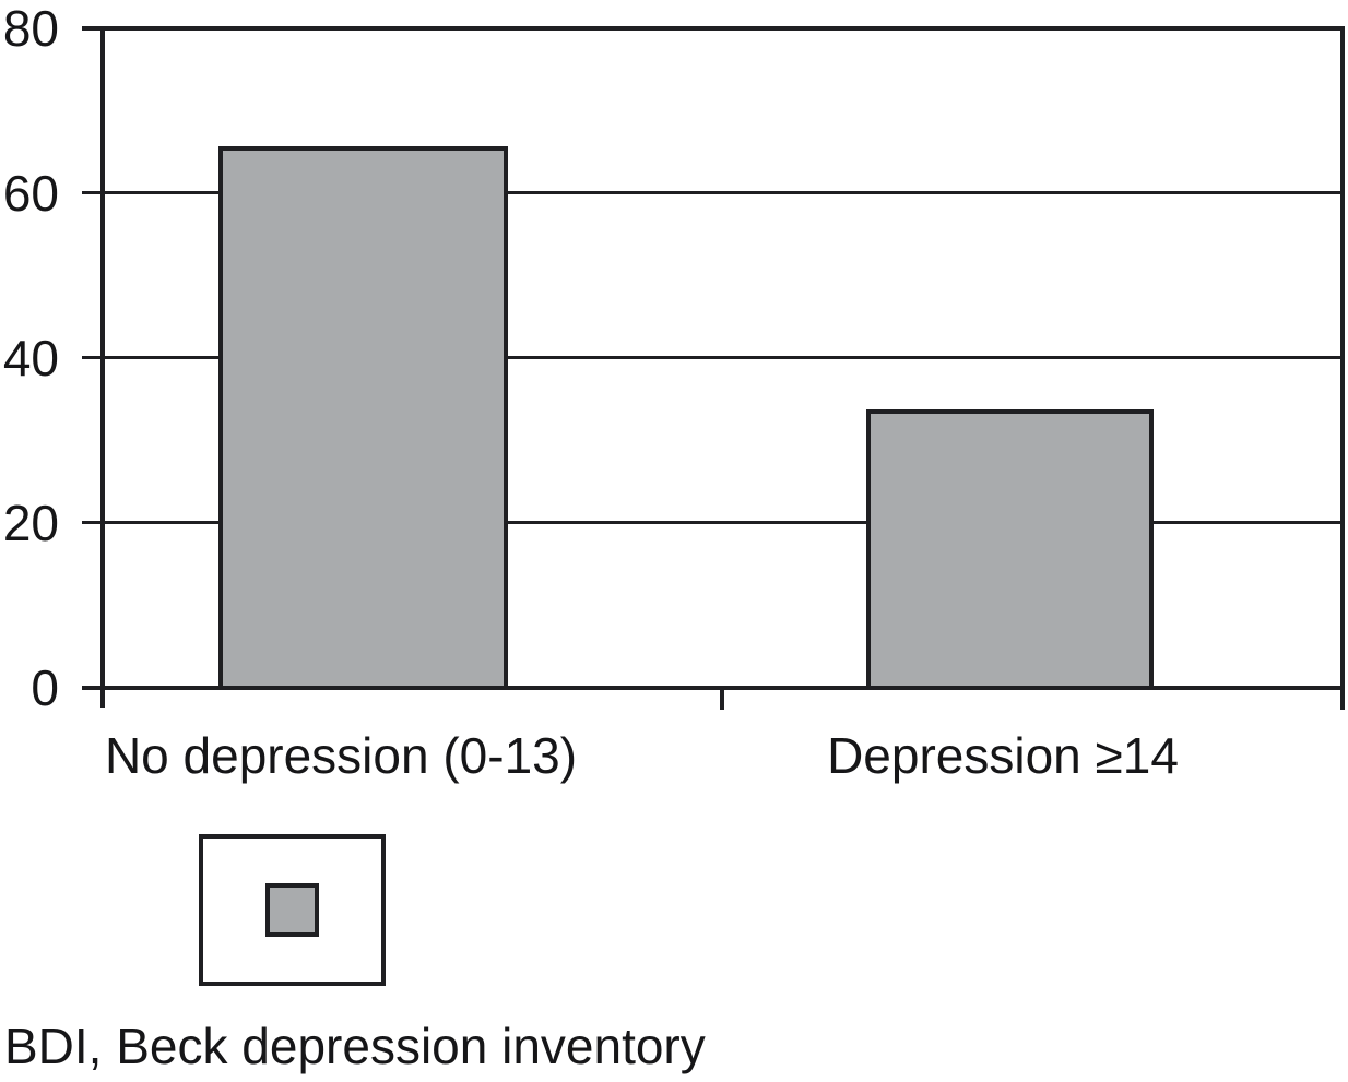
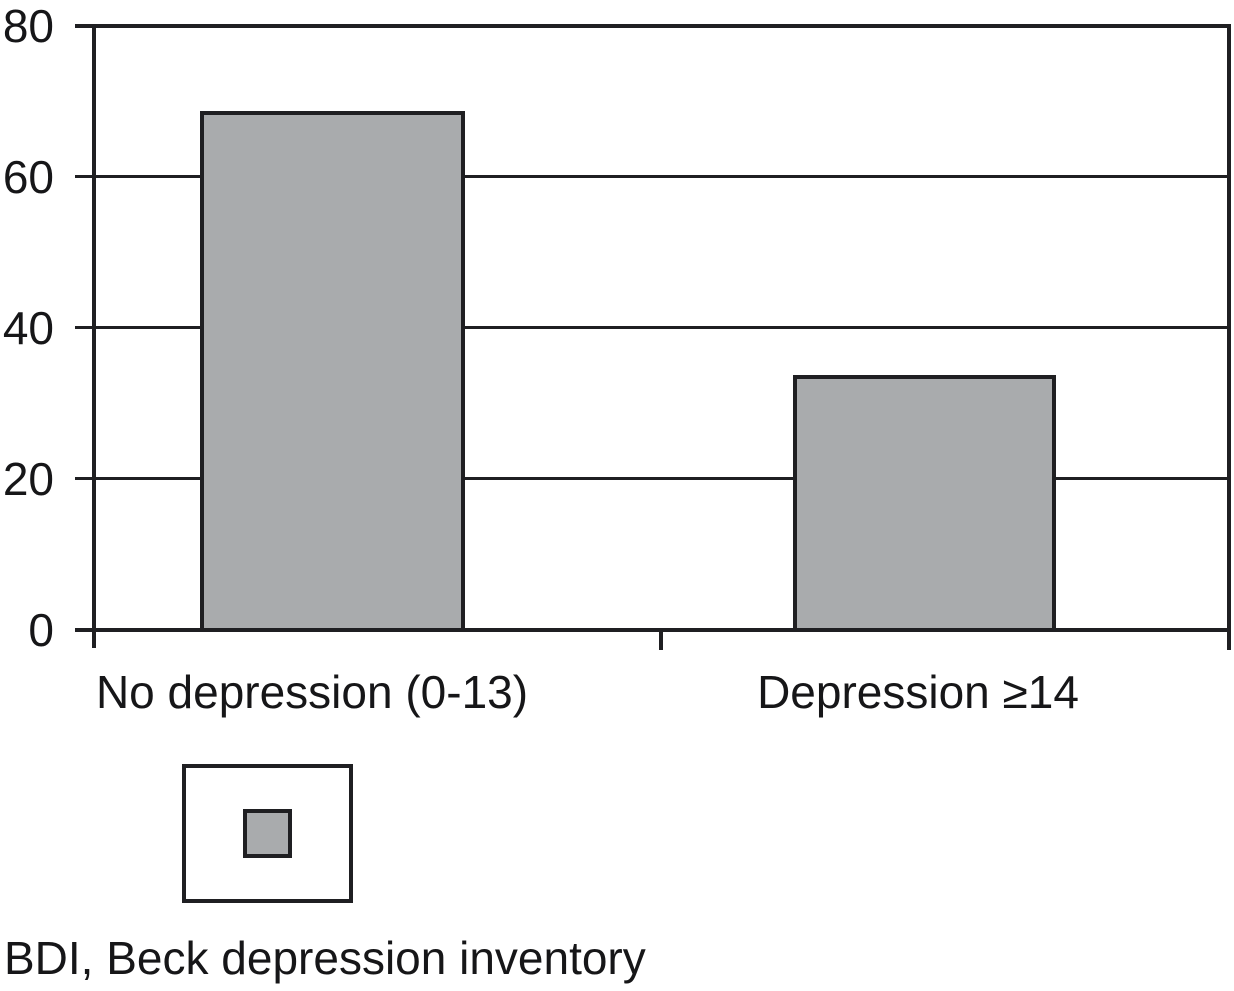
No depression (0-13): 66 -> 69
